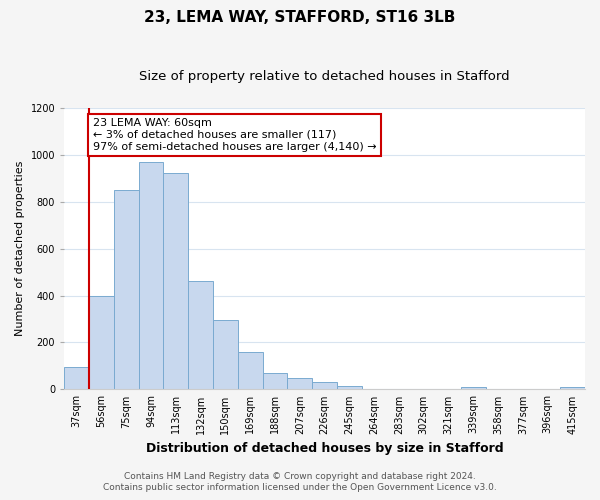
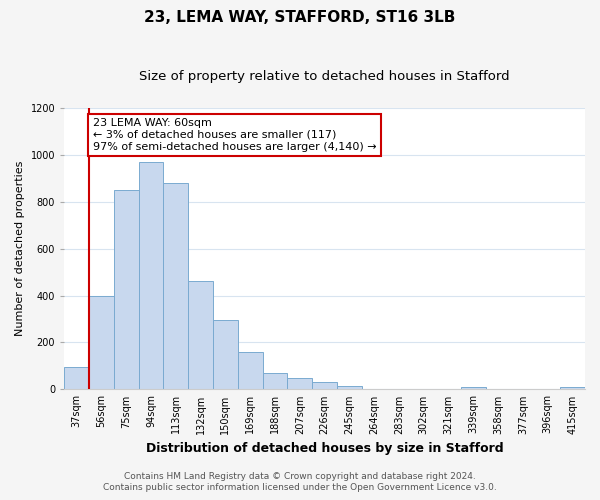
113sqm: 920 -> 880
